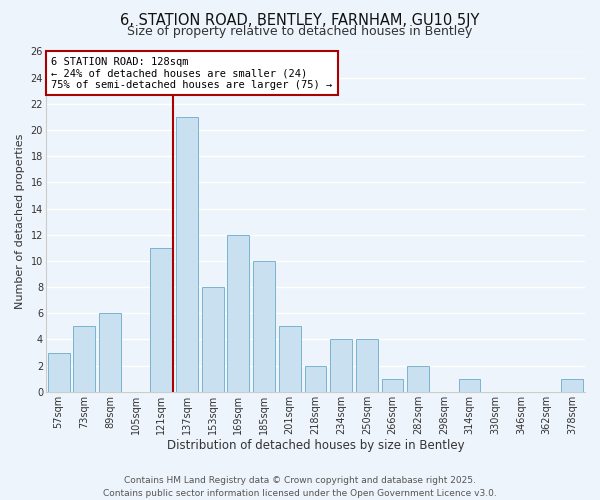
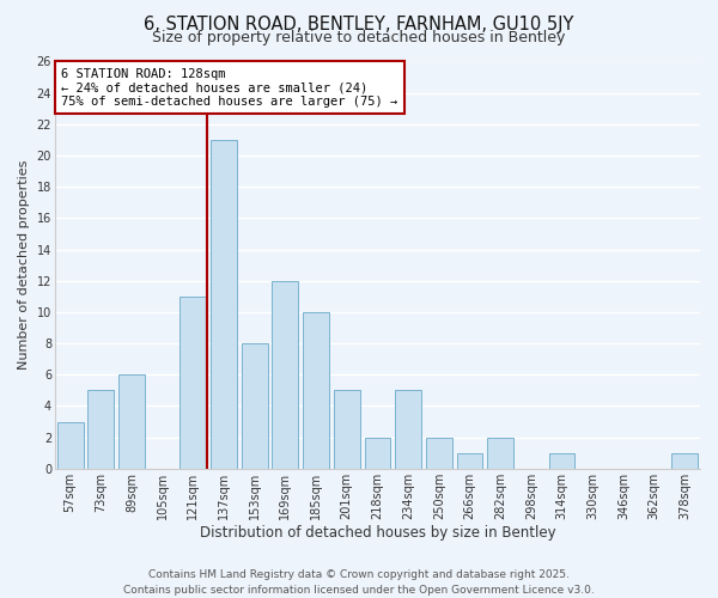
234sqm: 4 -> 5
250sqm: 4 -> 2
